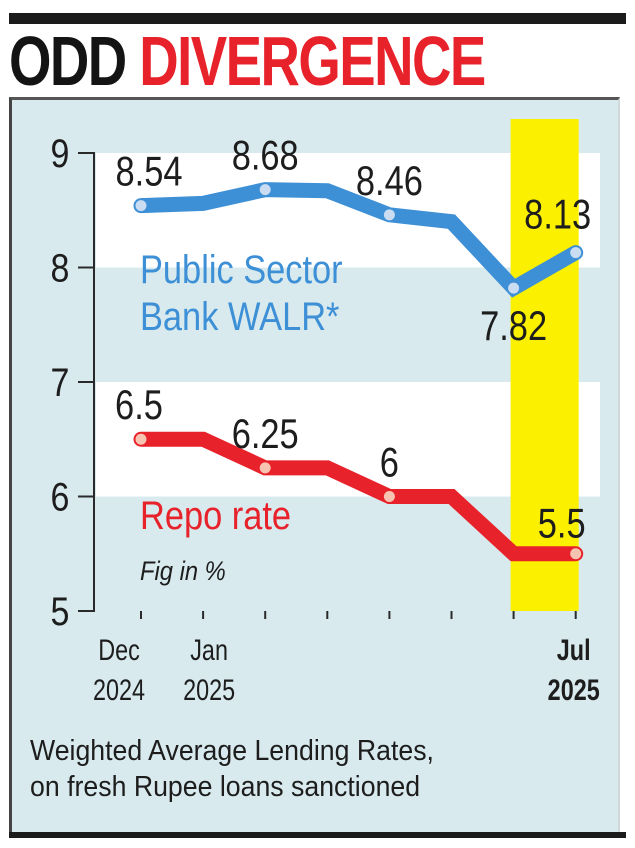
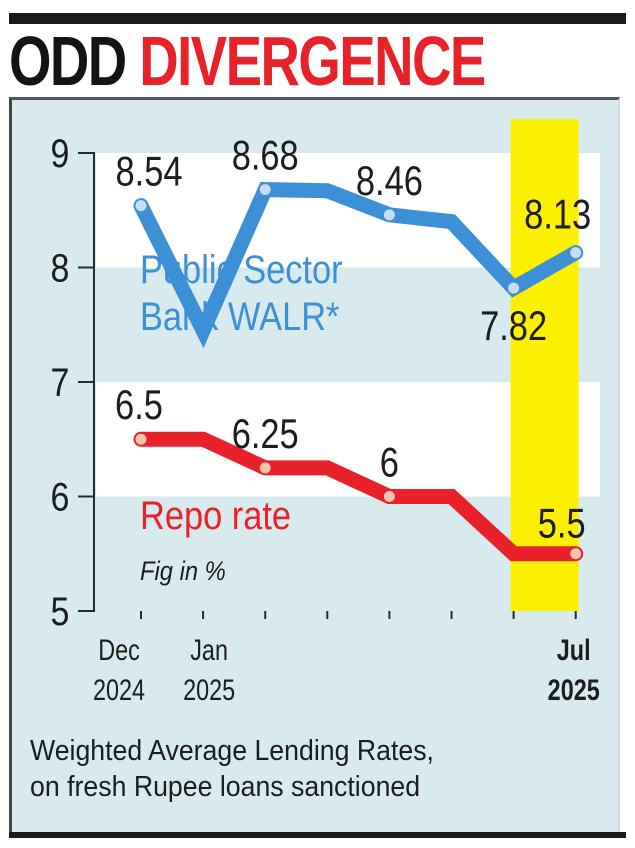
Public Sector Bank WALR*/Jan 2025: 8.56 -> 7.45
